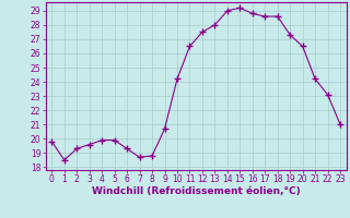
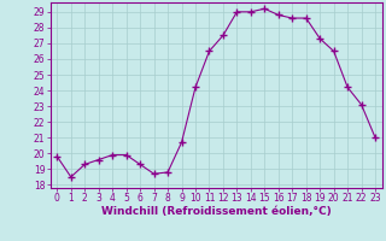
13: 28.0 -> 29.0
